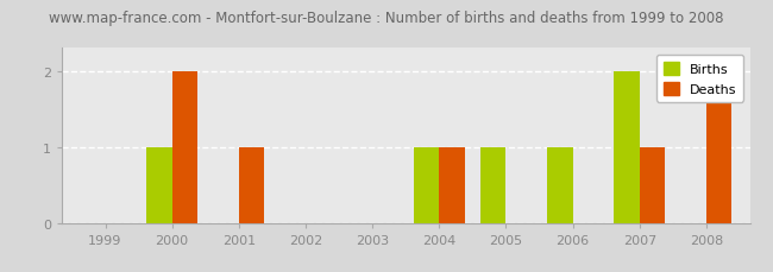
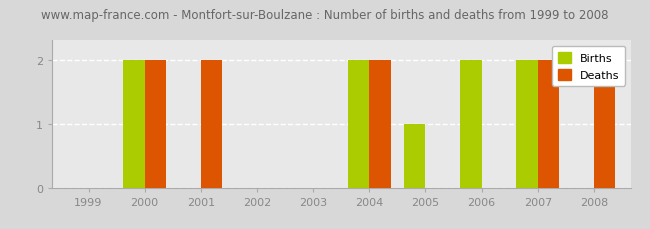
Births/2000: 1 -> 2
Deaths/2001: 1 -> 2
Births/2004: 1 -> 2
Deaths/2004: 1 -> 2
Births/2006: 1 -> 2
Deaths/2007: 1 -> 2
